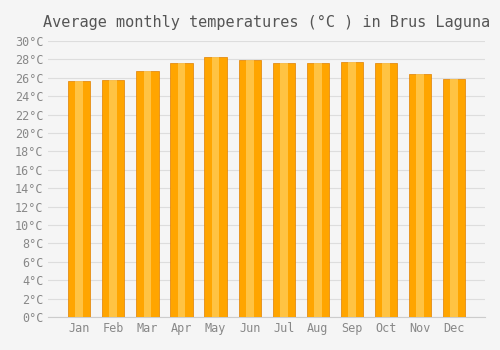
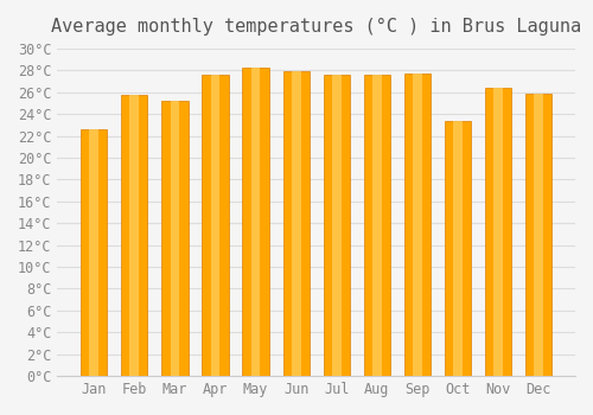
Jan: 25.6°C -> 22.6°C
Mar: 26.7°C -> 25.2°C
Oct: 27.6°C -> 23.4°C
